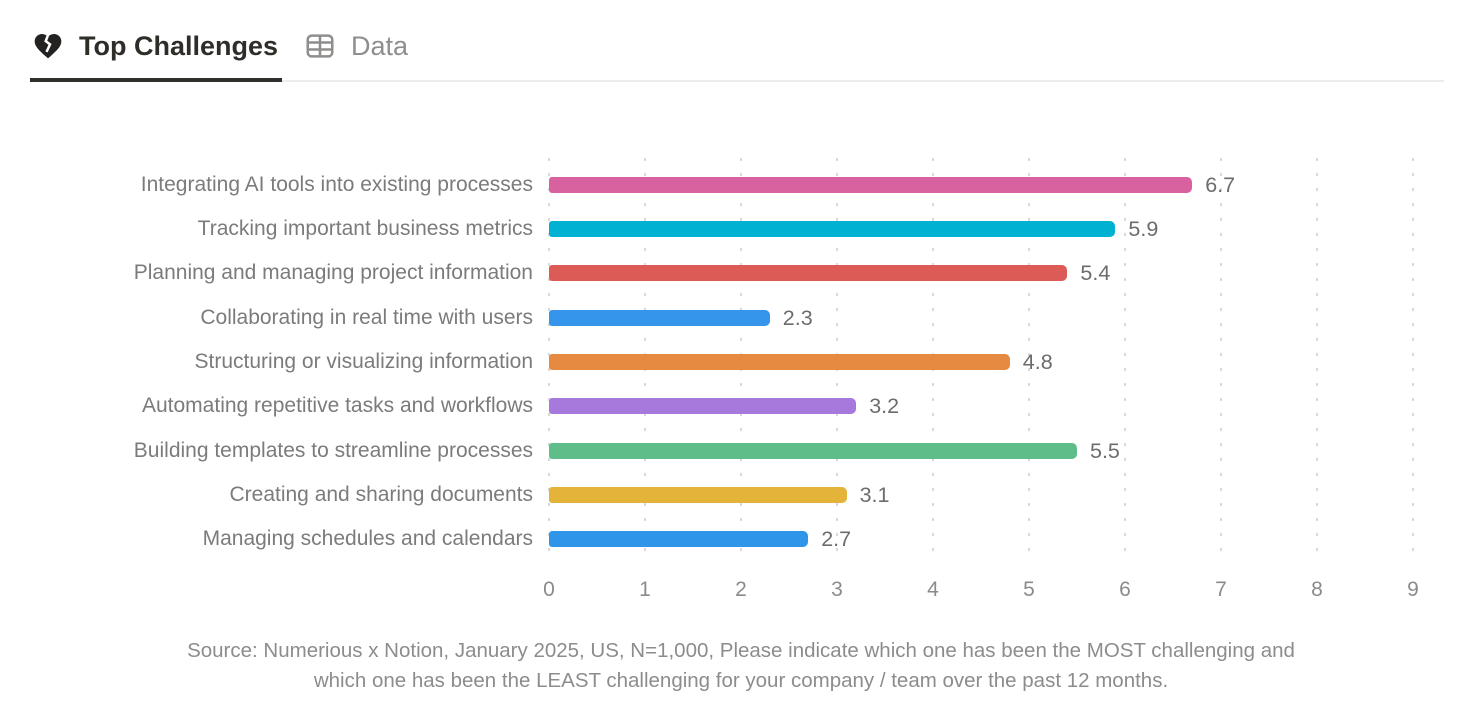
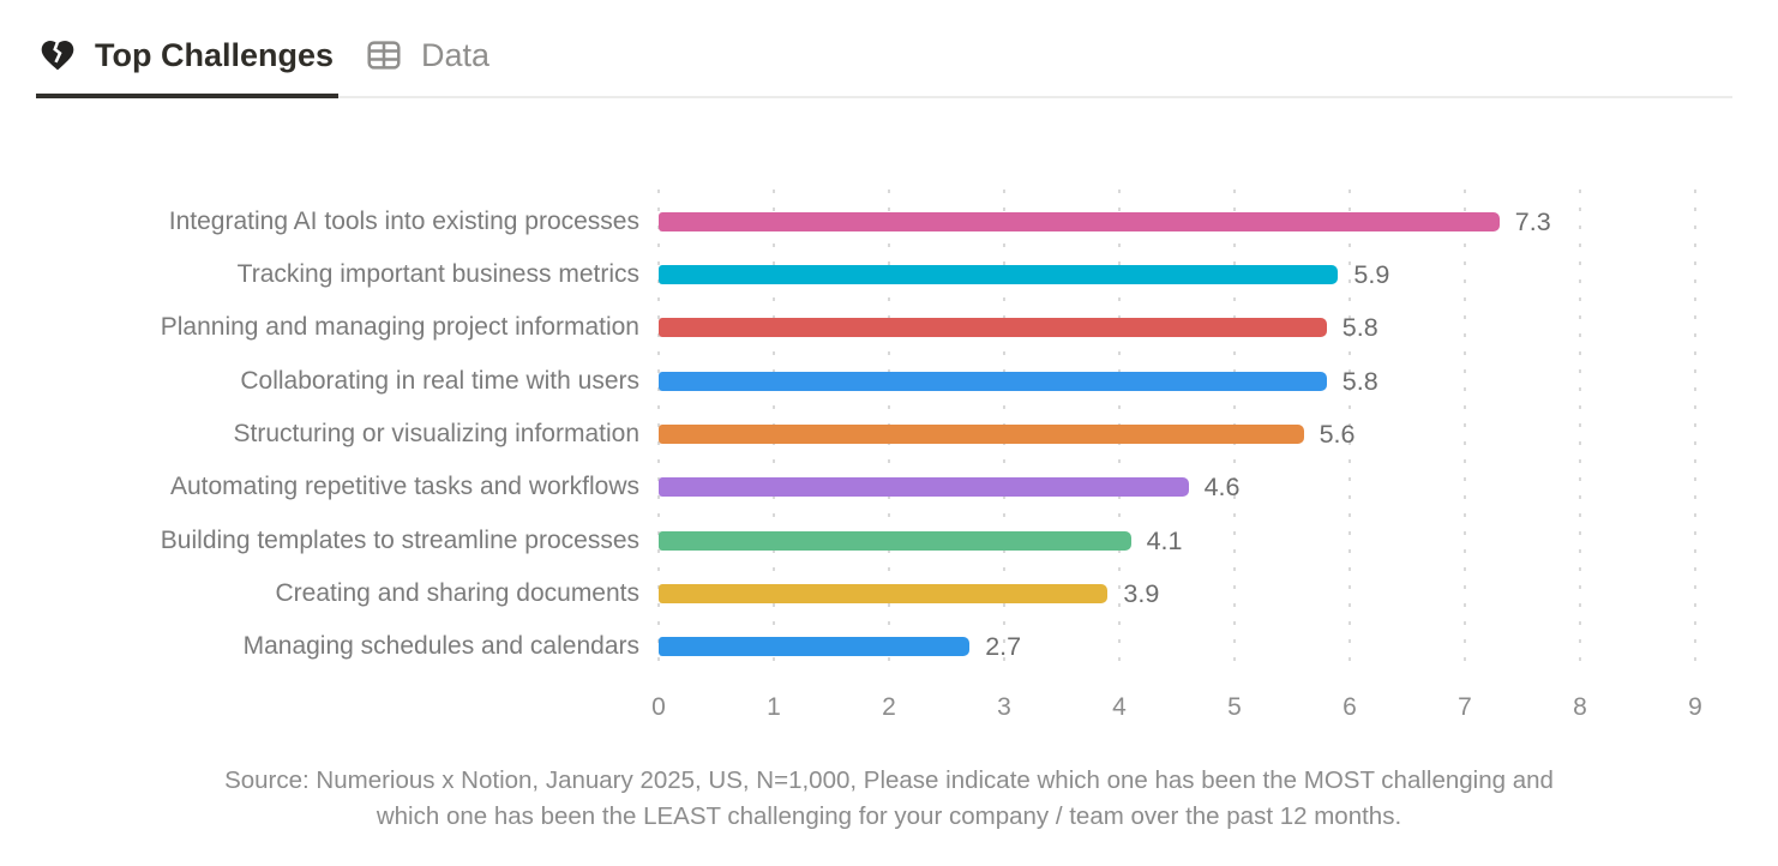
Integrating AI tools into existing processes: 6.7 -> 7.3
Planning and managing project information: 5.4 -> 5.8
Collaborating in real time with users: 2.3 -> 5.8
Structuring or visualizing information: 4.8 -> 5.6
Automating repetitive tasks and workflows: 3.2 -> 4.6
Building templates to streamline processes: 5.5 -> 4.1
Creating and sharing documents: 3.1 -> 3.9
